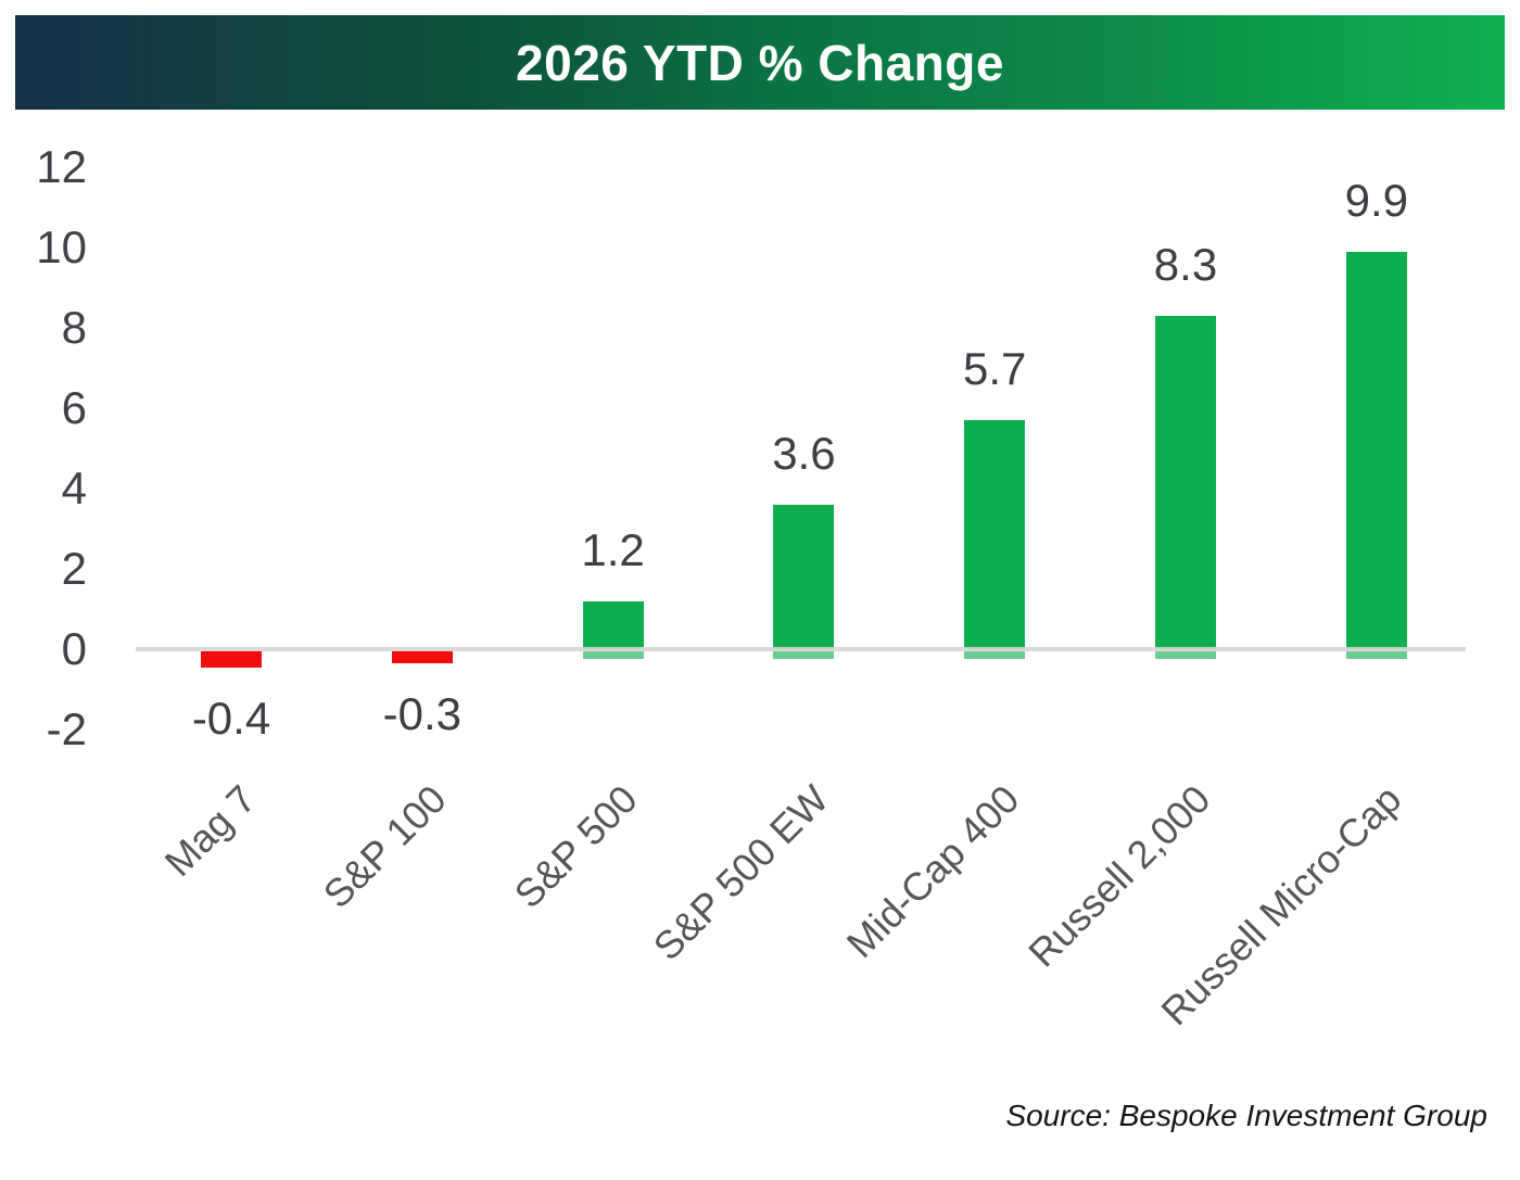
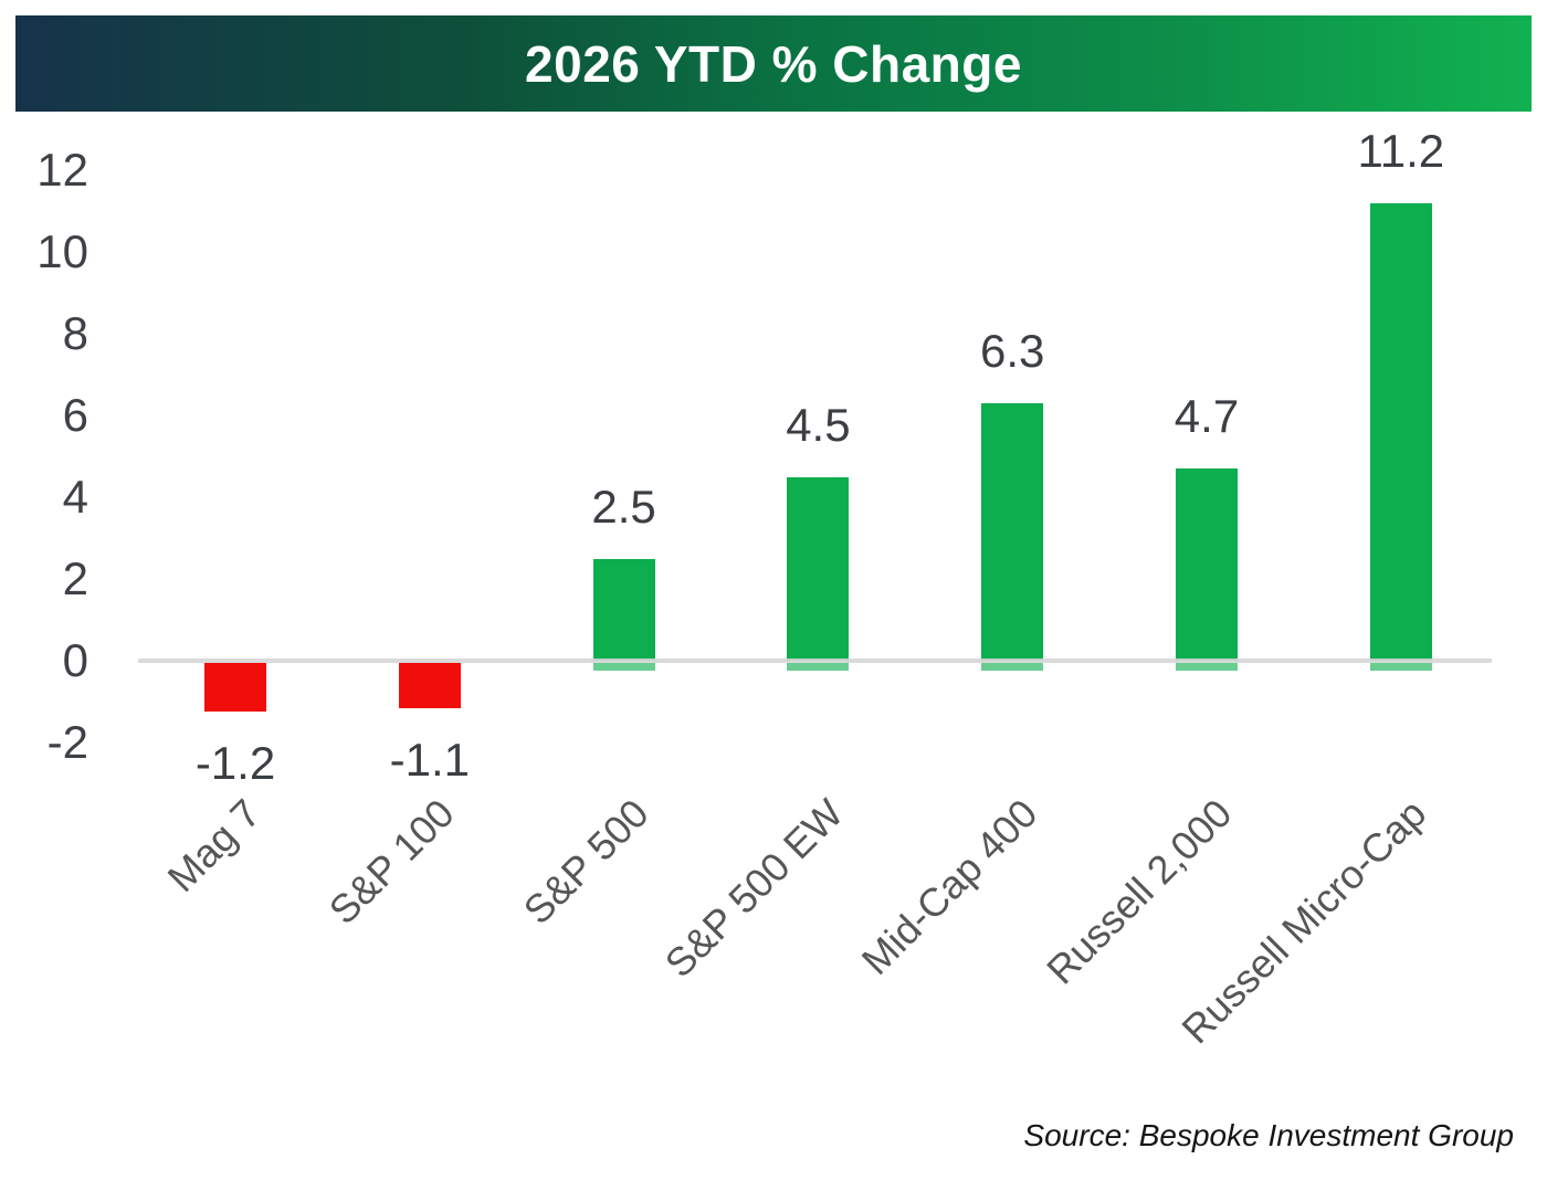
Mag 7: -0.4 -> -1.2
S&P 100: -0.3 -> -1.1
S&P 500: 1.2 -> 2.5
S&P 500 EW: 3.6 -> 4.5
Mid-Cap 400: 5.7 -> 6.3
Russell 2,000: 8.3 -> 4.7
Russell Micro-Cap: 9.9 -> 11.2
